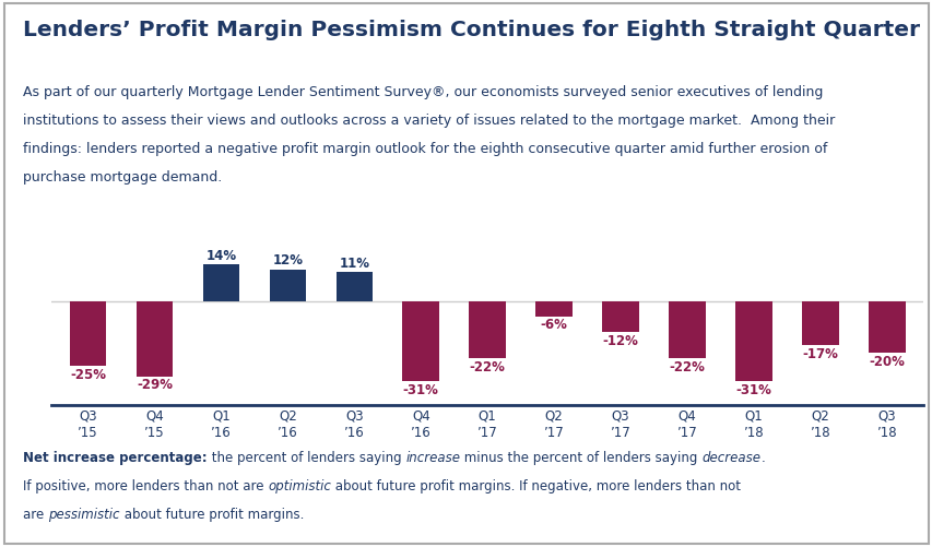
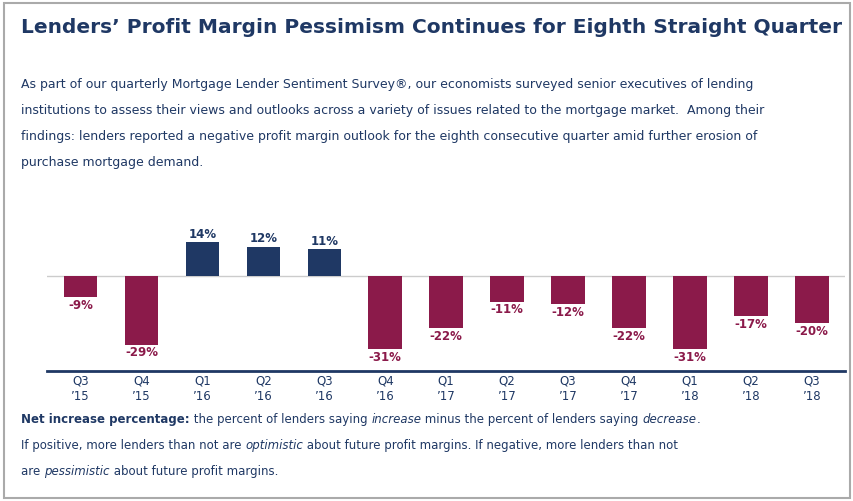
Q3 ’15: -25% -> -9%
Q2 ’17: -6% -> -11%
